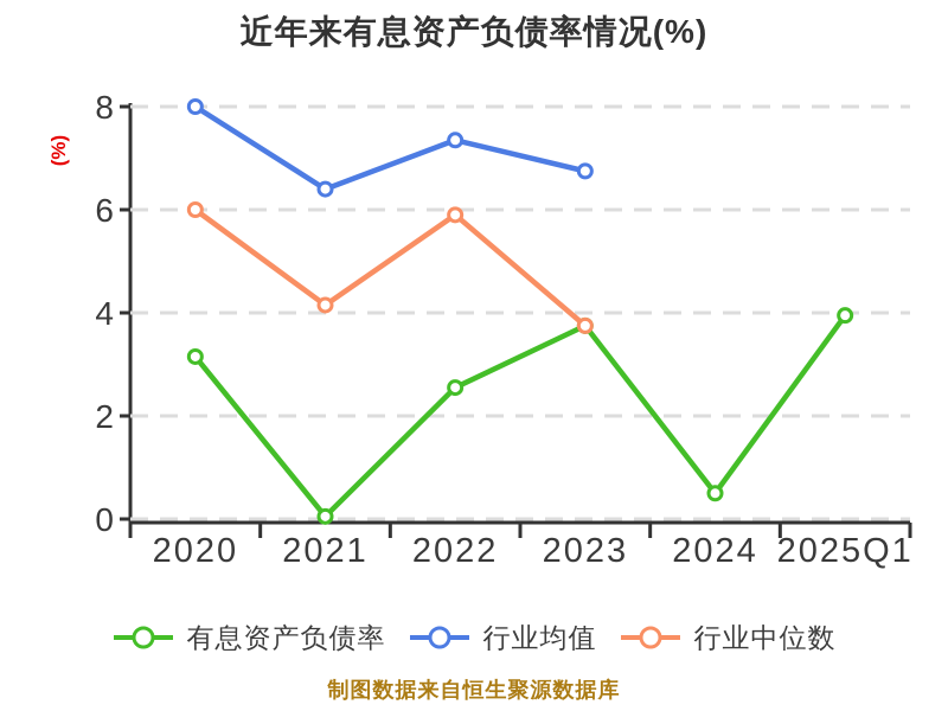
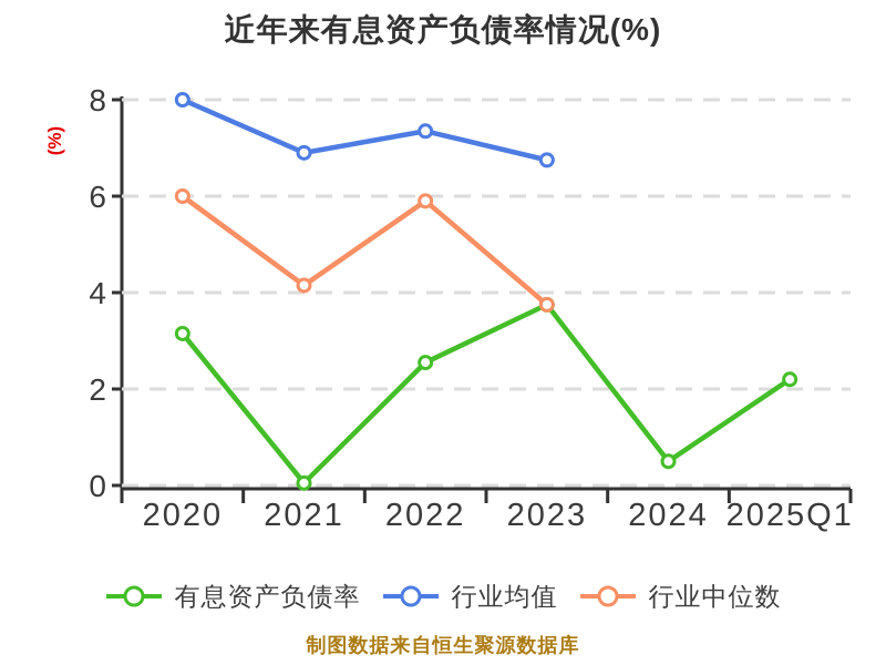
行业均值/2021: 6.4 -> 6.9
有息资产负债率/2025Q1: 4.0 -> 2.2
